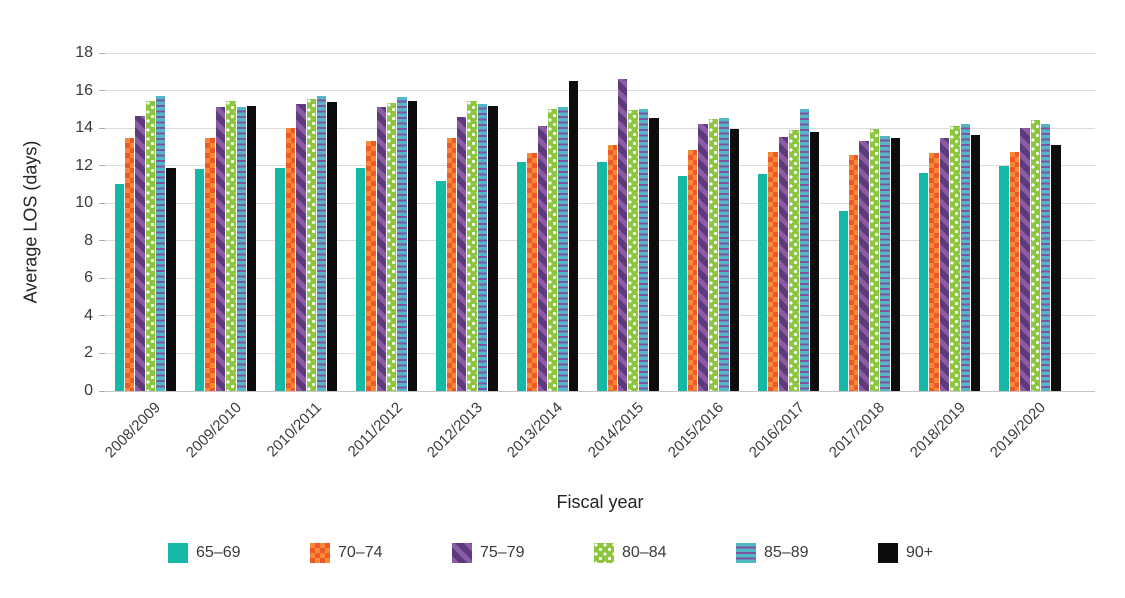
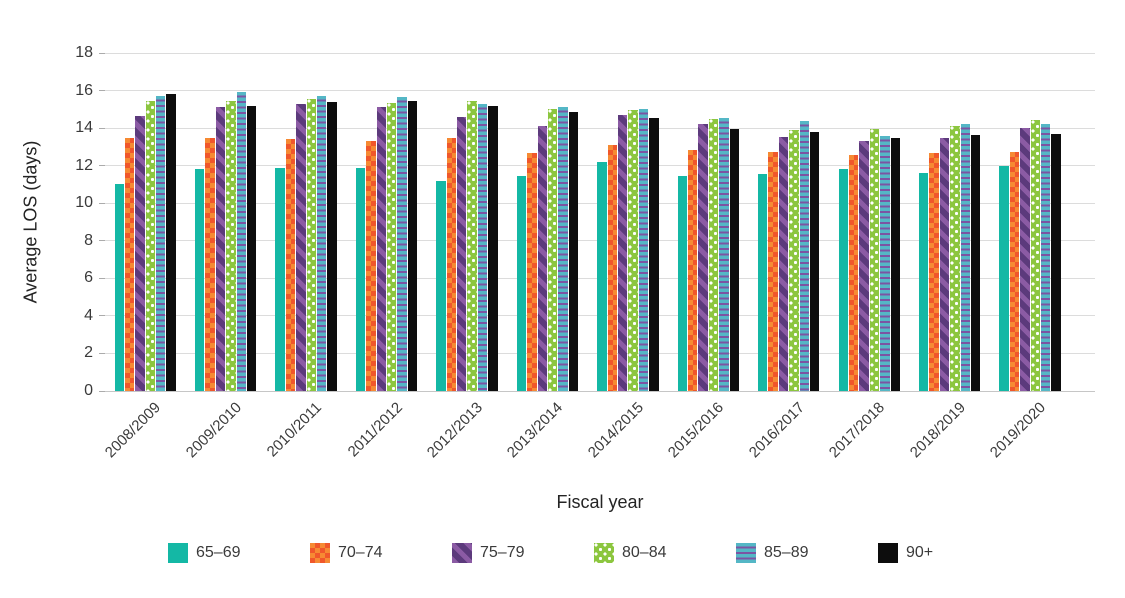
90+/2008/2009: 11.9 -> 15.8
85–89/2009/2010: 15.1 -> 15.9
70–74/2010/2011: 14.0 -> 13.4
65–69/2013/2014: 12.2 -> 11.4
90+/2013/2014: 16.5 -> 14.8
75–79/2014/2015: 16.6 -> 14.7
85–89/2016/2017: 15.0 -> 14.4
65–69/2017/2018: 9.6 -> 11.8
90+/2019/2020: 13.1 -> 13.7
